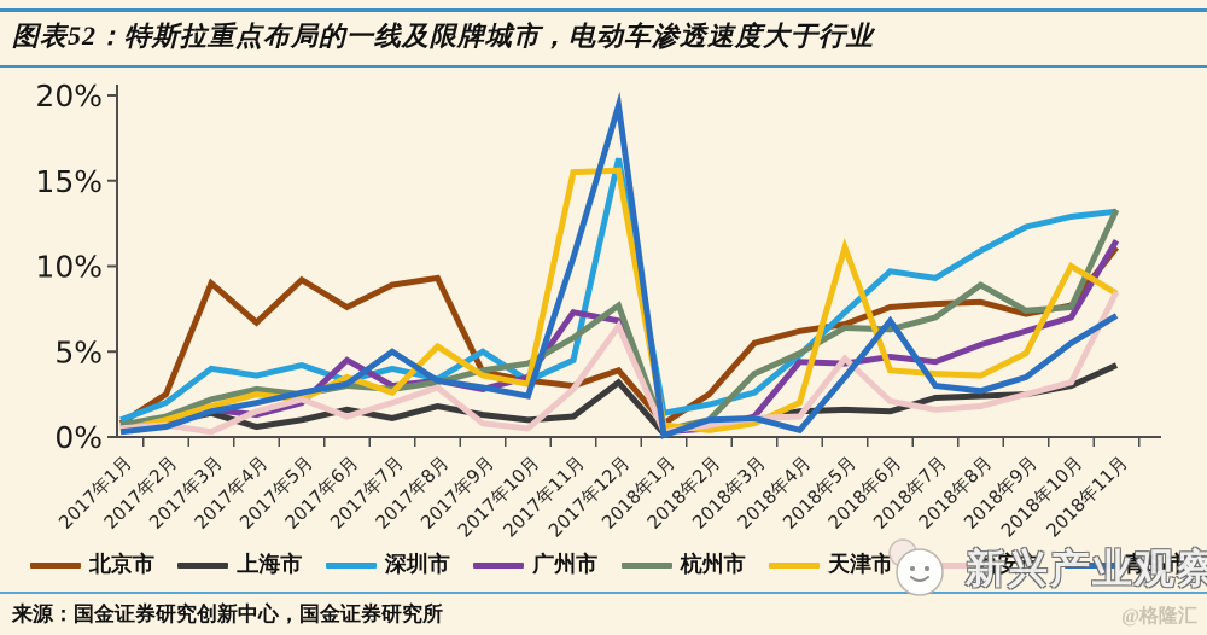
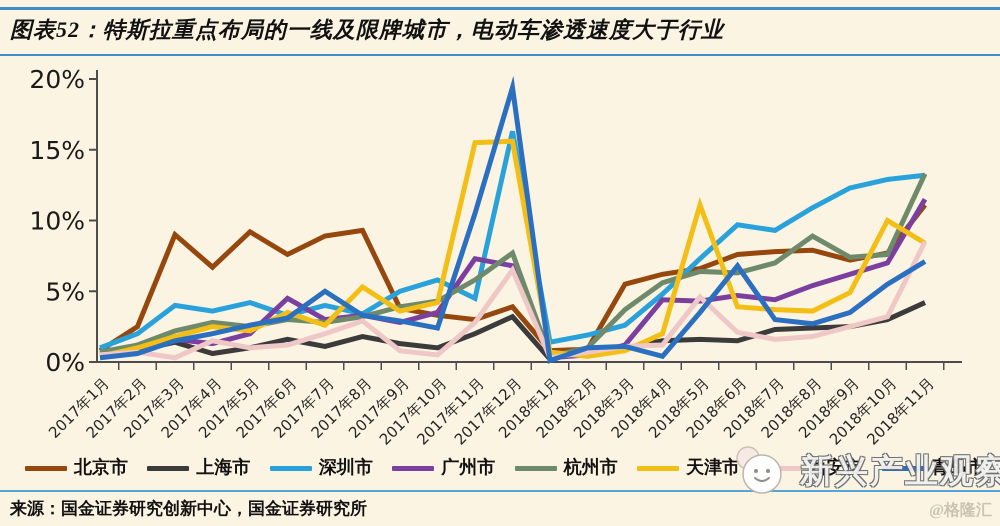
西安市/2017年5月: 2.2% -> 1.0%
深圳市/2017年10月: 3.3% -> 5.8%
天津市/2017年10月: 3.1% -> 4.2%
上海市/2017年11月: 1.2% -> 2.0%
北京市/2018年2月: 2.5% -> 0.9%
杭州市/2018年4月: 4.9% -> 5.6%
